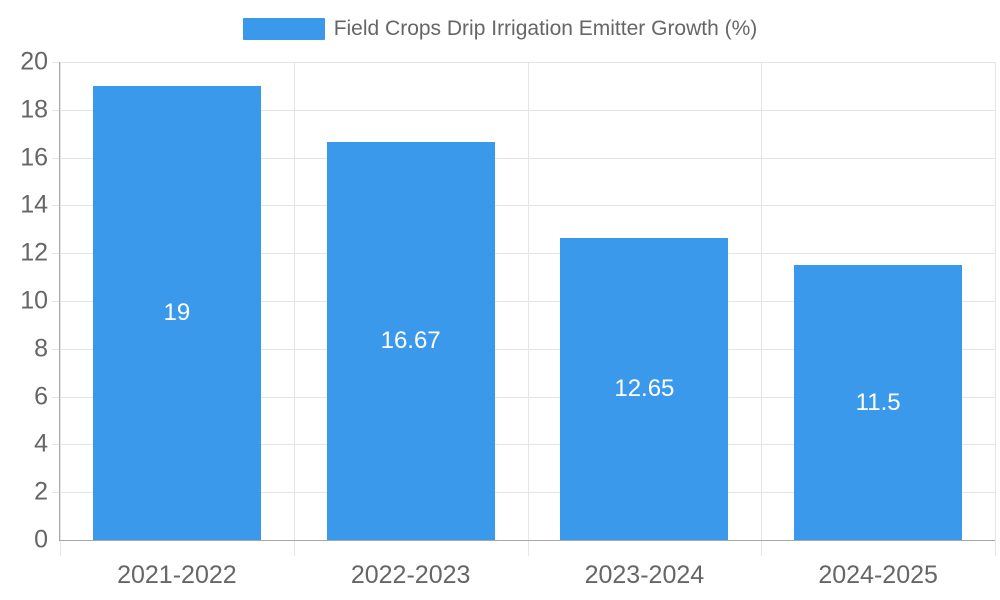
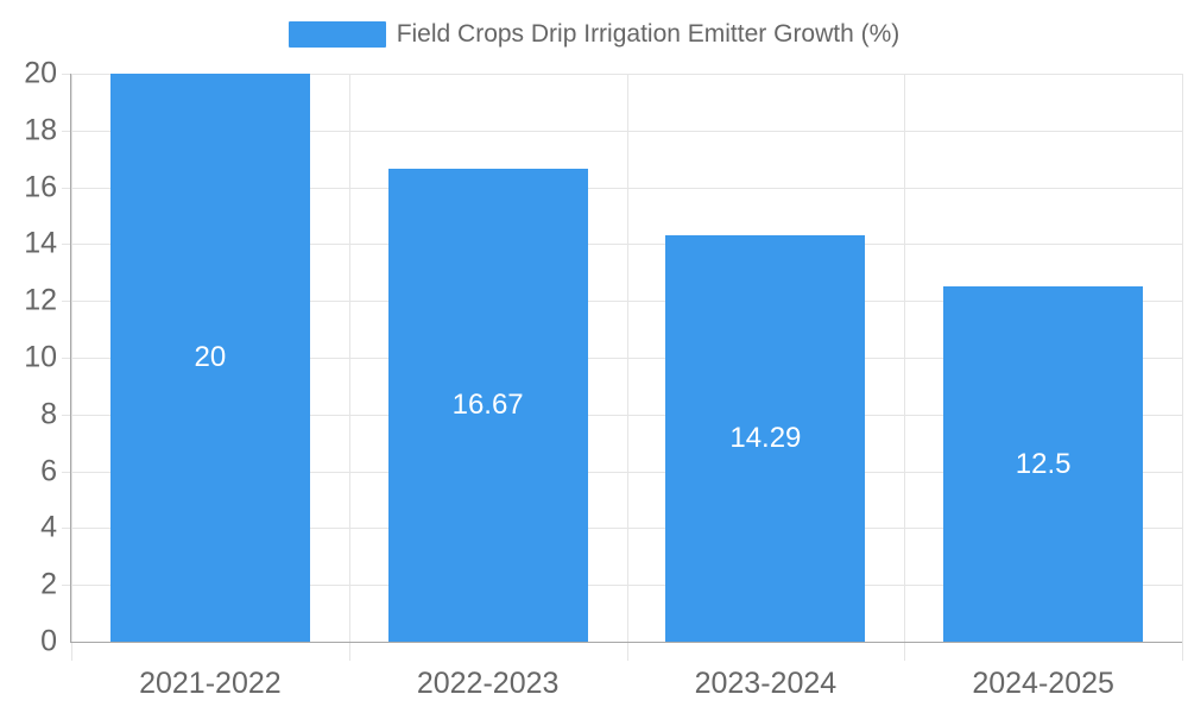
2021-2022: 19 -> 20
2023-2024: 12.65 -> 14.29
2024-2025: 11.5 -> 12.5
